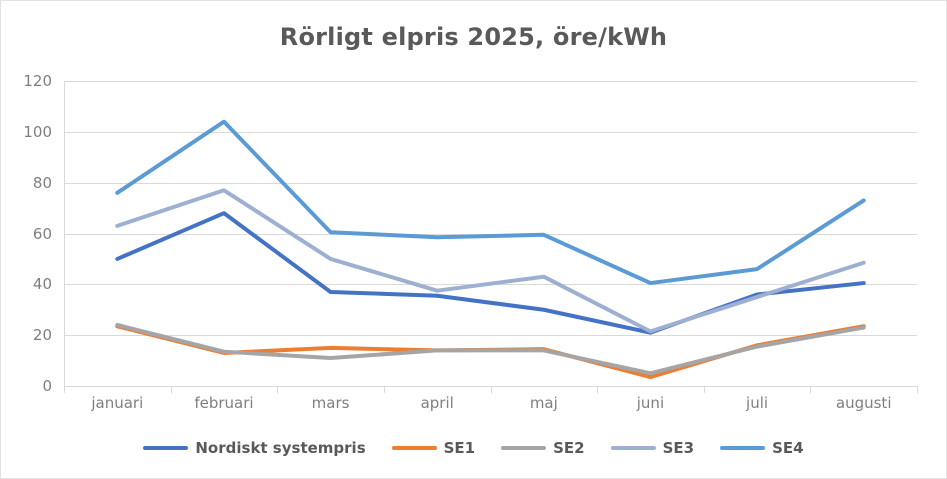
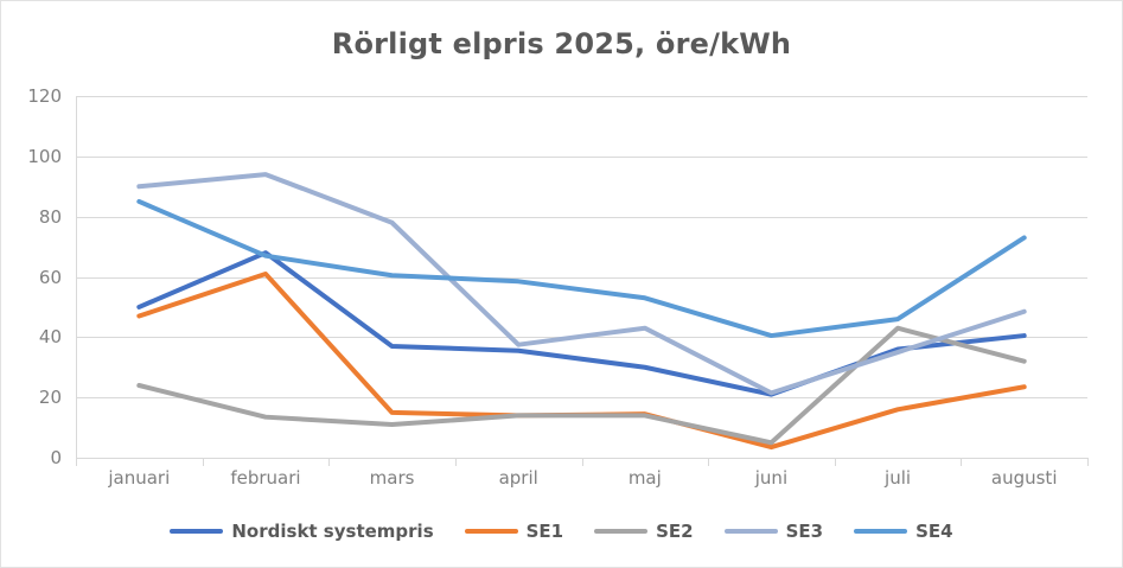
SE1/januari: 24 -> 47
SE3/januari: 63 -> 90
SE4/januari: 76 -> 85
SE1/februari: 13 -> 61
SE3/februari: 77 -> 94
SE4/februari: 104 -> 67
SE3/mars: 50 -> 78
SE4/maj: 60 -> 53
SE2/juli: 16 -> 43
SE2/augusti: 23 -> 32
